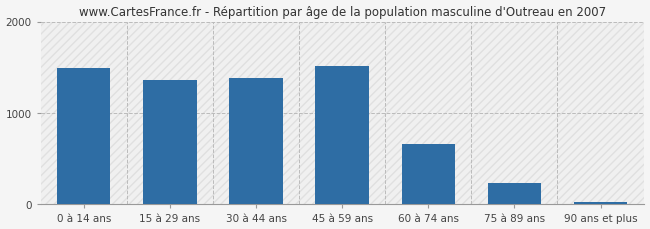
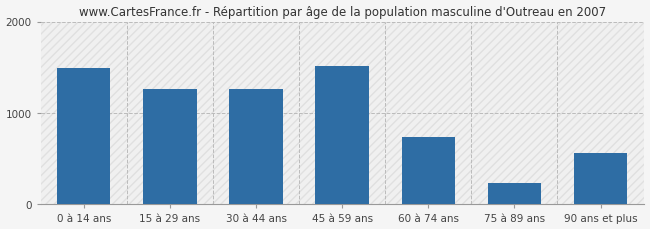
15 à 29 ans: 1360 -> 1260
30 à 44 ans: 1380 -> 1260
60 à 74 ans: 660 -> 740
90 ans et plus: 30 -> 560
